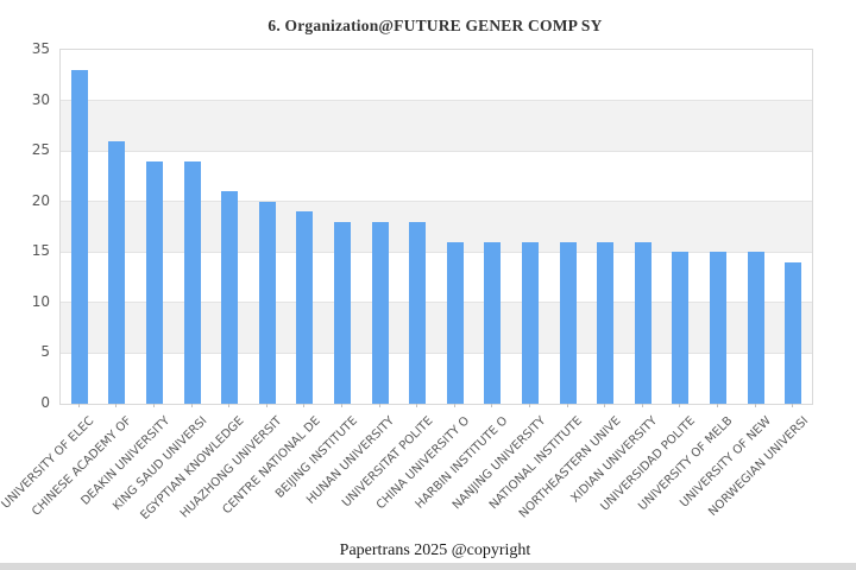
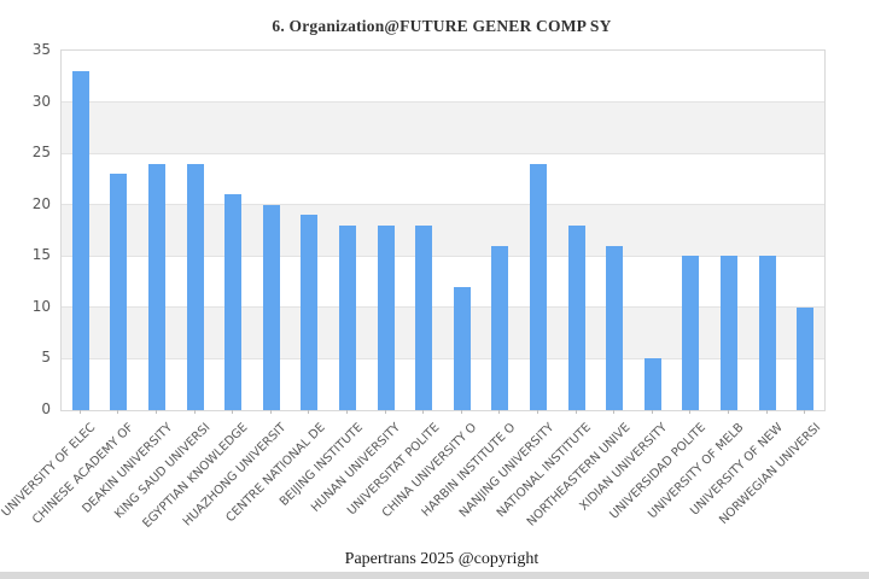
CHINESE ACADEMY OF: 26 -> 23
CHINA UNIVERSITY O: 16 -> 12
NANJING UNIVERSITY: 16 -> 24
NATIONAL INSTITUTE: 16 -> 18
XIDIAN UNIVERSITY: 16 -> 5
NORWEGIAN UNIVERSI: 14 -> 10
